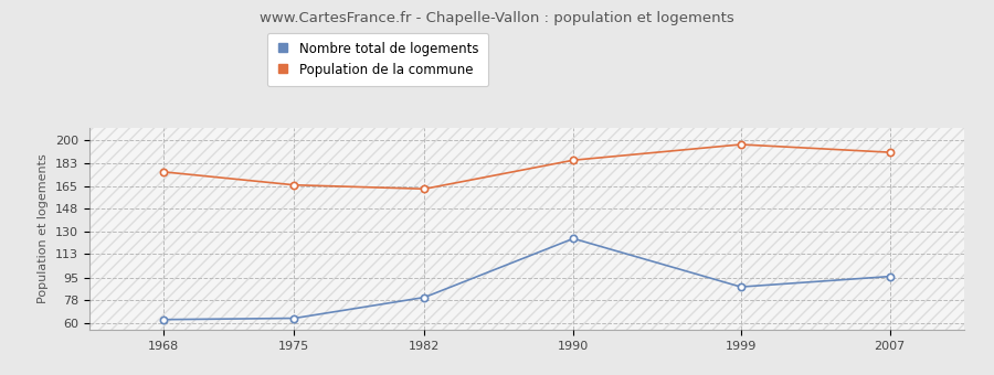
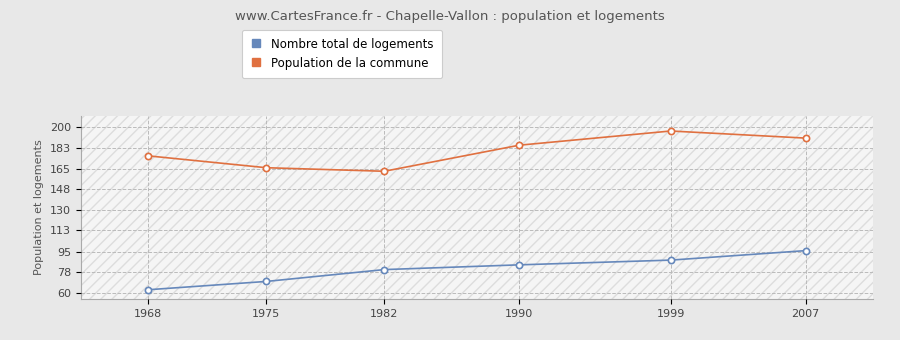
Nombre total de logements/1975: 64 -> 70
Nombre total de logements/1990: 125 -> 84
